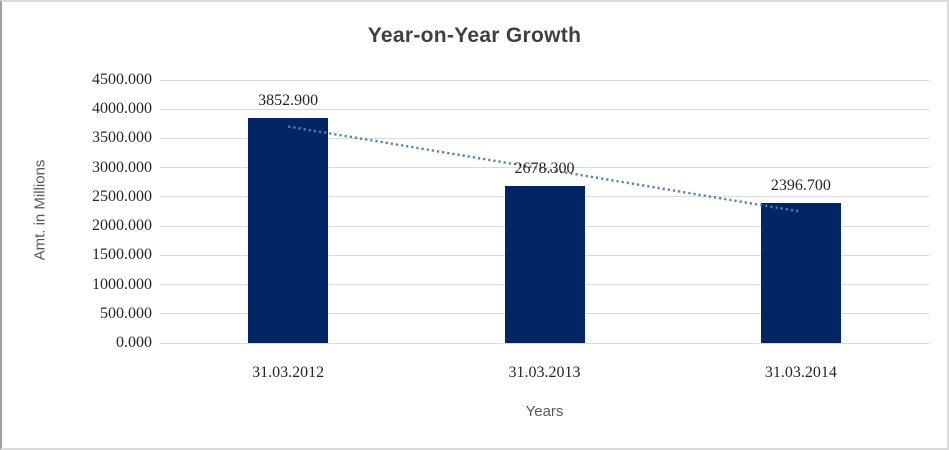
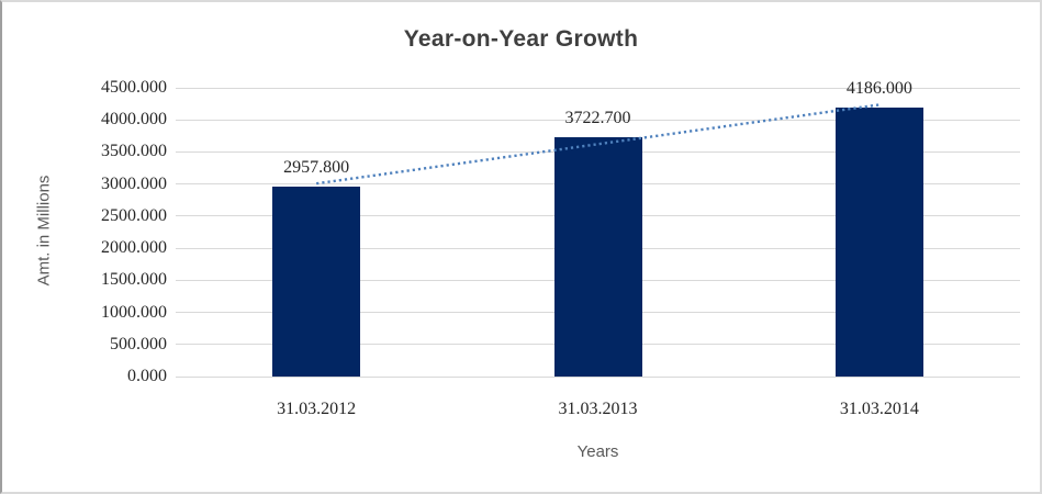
31.03.2012: 3852.900 -> 2957.800
31.03.2013: 2678.300 -> 3722.700
31.03.2014: 2396.700 -> 4186.000
